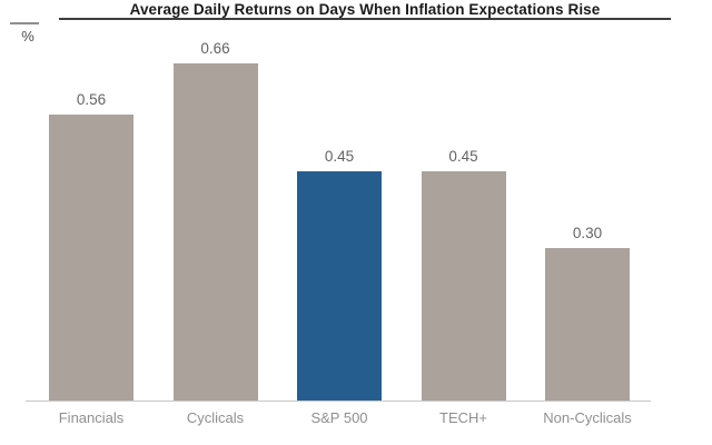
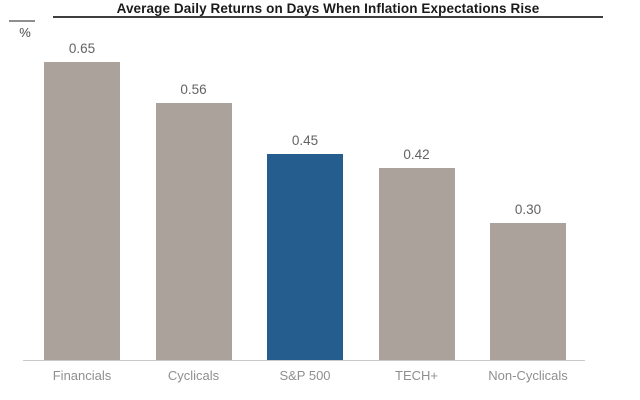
Financials: 0.56 -> 0.65
Cyclicals: 0.66 -> 0.56
TECH+: 0.45 -> 0.42
